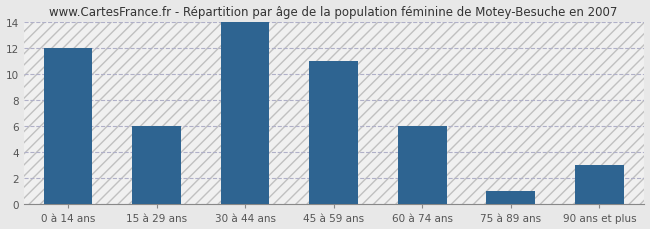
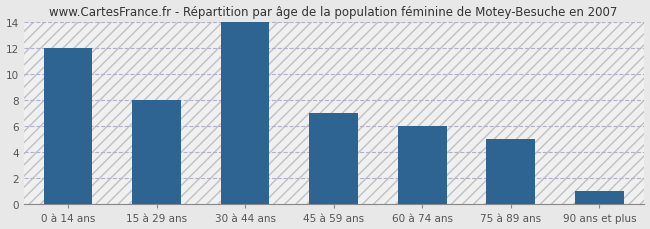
15 à 29 ans: 6 -> 8
45 à 59 ans: 11 -> 7
75 à 89 ans: 1 -> 5
90 ans et plus: 3 -> 1
